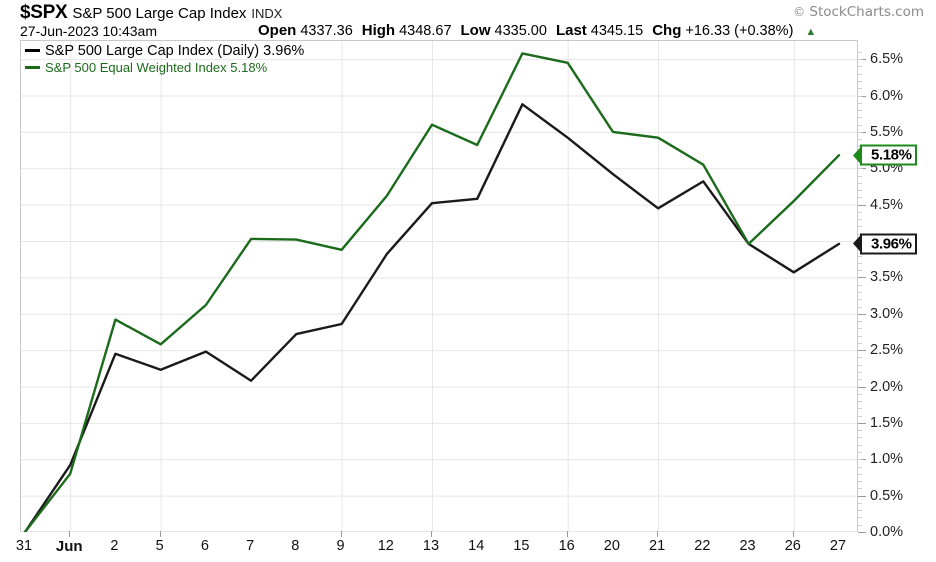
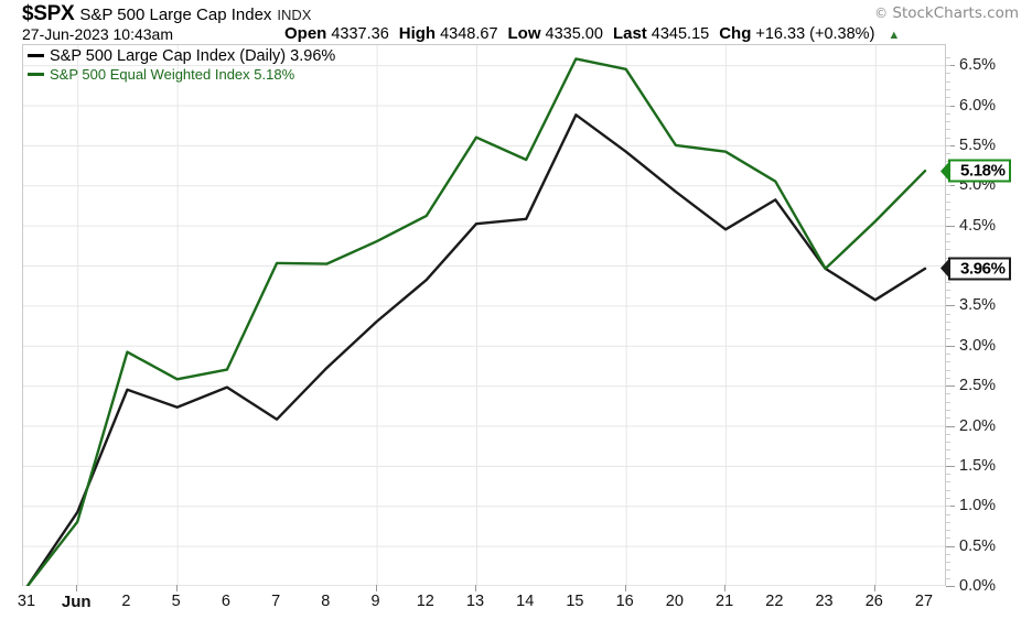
S&P 500 Equal Weighted Index 5.18%/6: 3.1% -> 2.7%
S&P 500 Large Cap Index (Daily) 3.96%/9: 2.9% -> 3.3%
S&P 500 Equal Weighted Index 5.18%/9: 3.9% -> 4.3%
